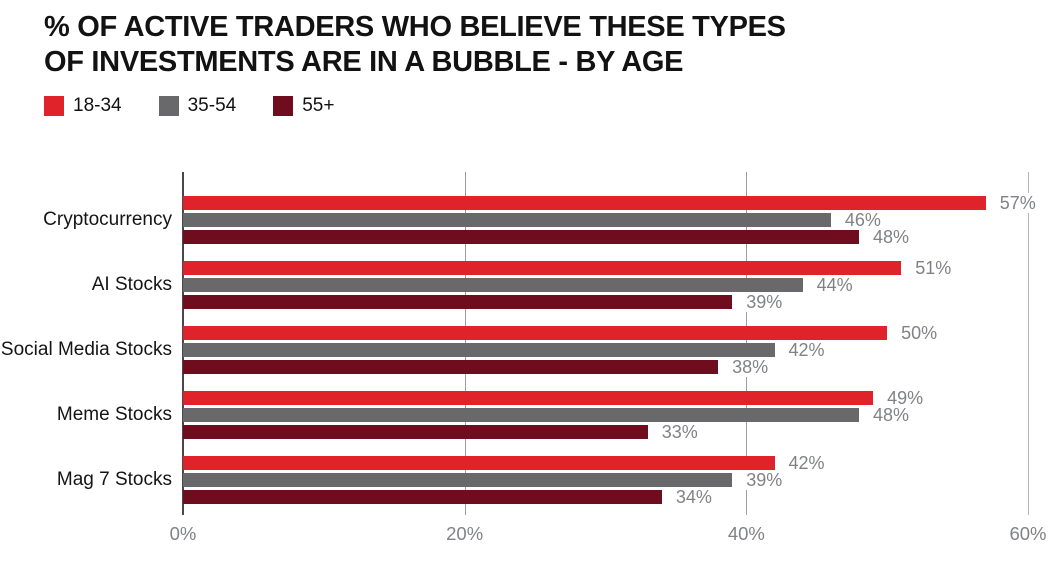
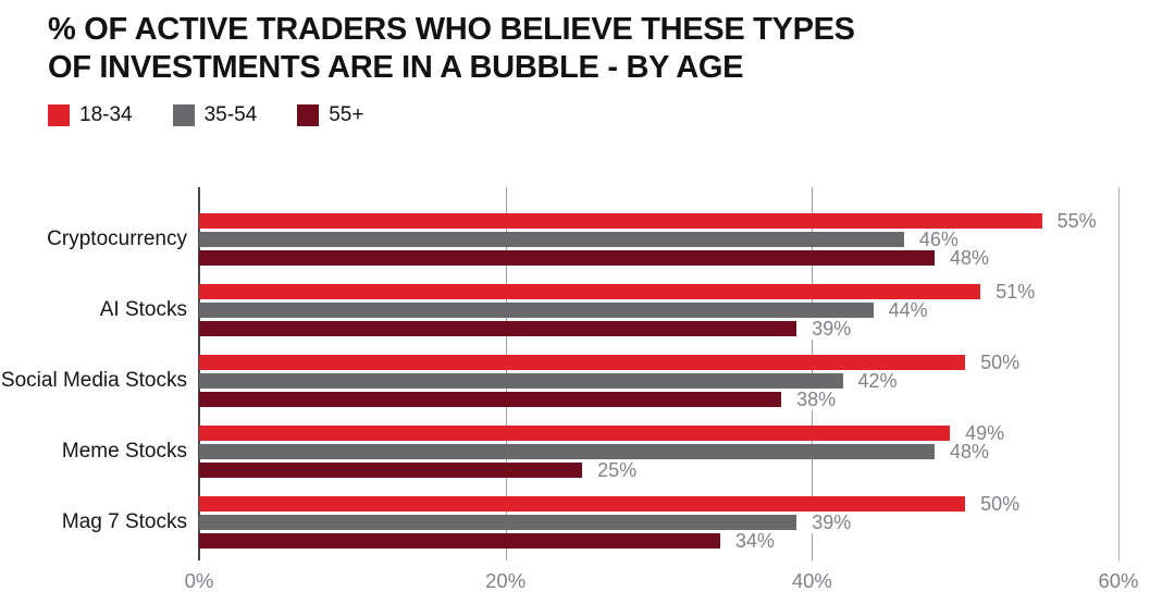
18-34/Cryptocurrency: 57% -> 55%
55+/Meme Stocks: 33% -> 25%
18-34/Mag 7 Stocks: 42% -> 50%
